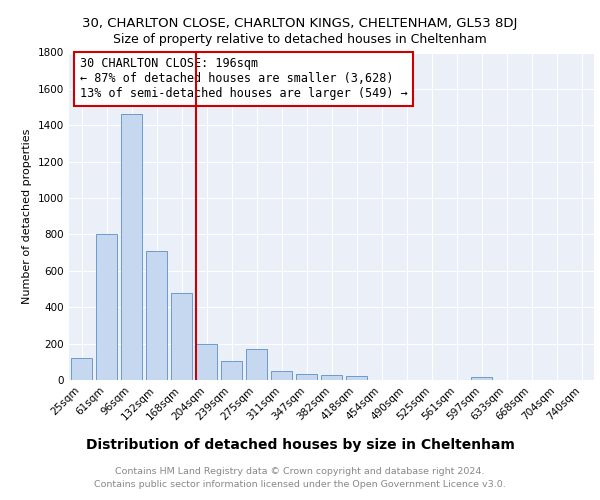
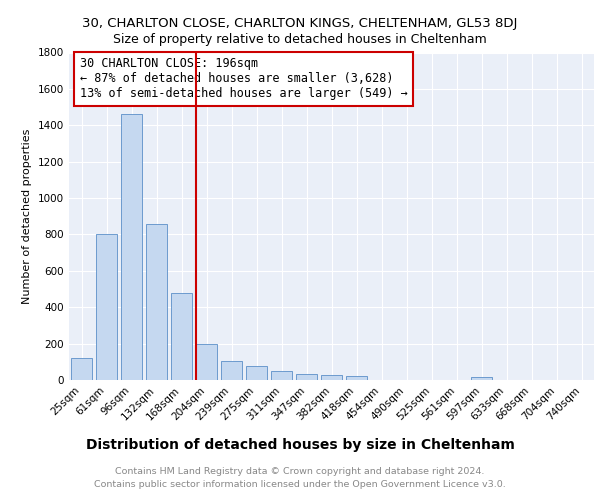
132sqm: 710 -> 860
275sqm: 170 -> 80
